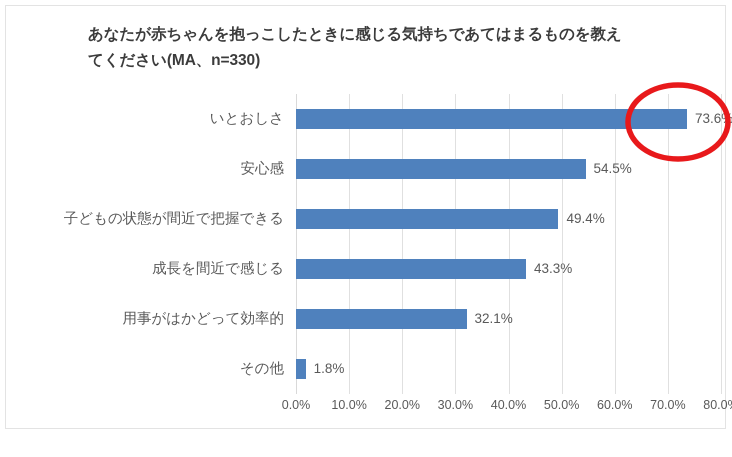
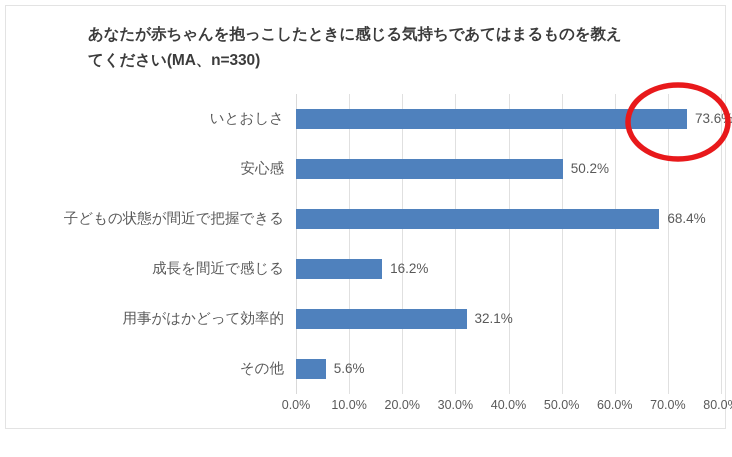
安心感: 54.5% -> 50.2%
子どもの状態が間近で把握できる: 49.4% -> 68.4%
成長を間近で感じる: 43.3% -> 16.2%
その他: 1.8% -> 5.6%
